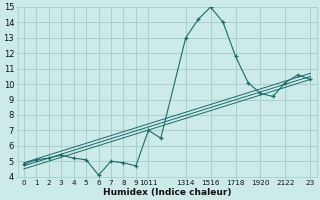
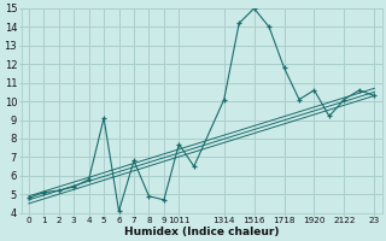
4: 5.2 -> 5.8
5: 5.1 -> 9.1
7: 5.0 -> 6.8
1011: 7.0 -> 7.7
1314: 13.0 -> 10.1
1920: 9.4 -> 10.6
